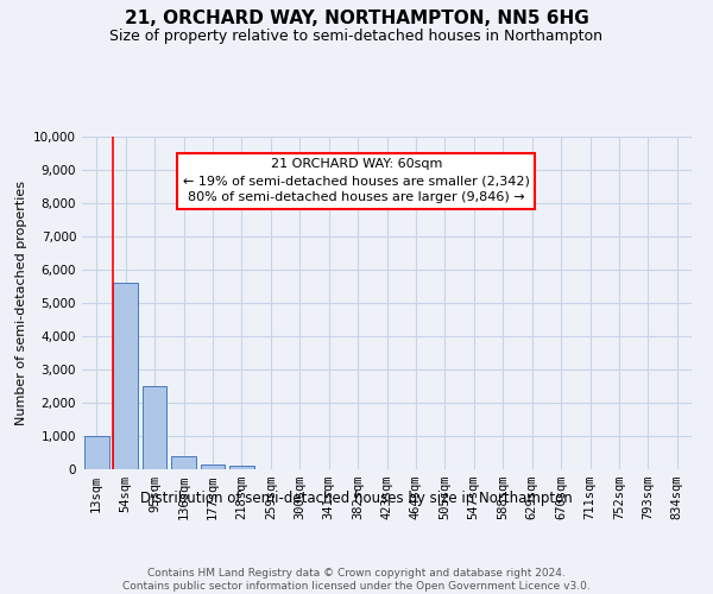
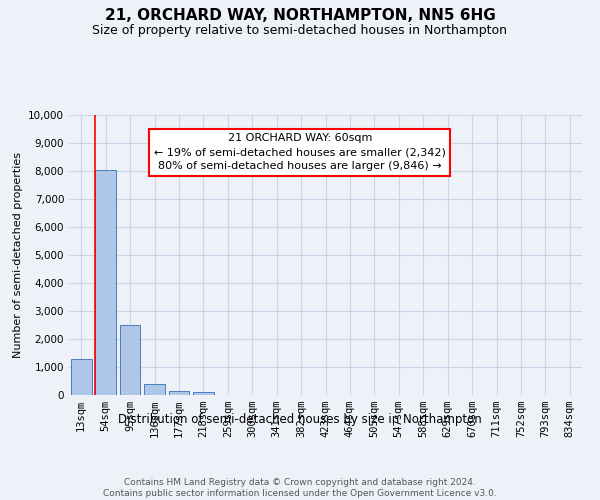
13sqm: 1,000 -> 1,300
54sqm: 5,600 -> 8,050
